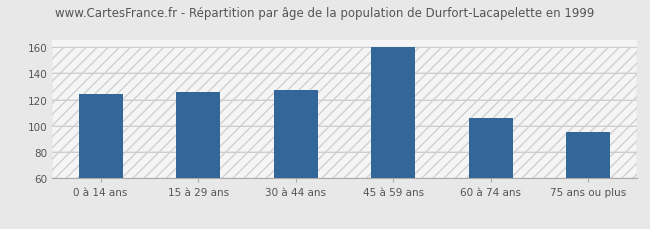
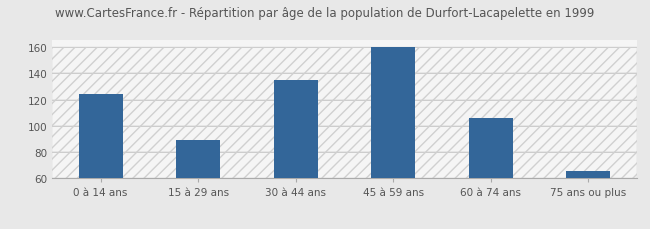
15 à 29 ans: 126 -> 89
30 à 44 ans: 127 -> 135
75 ans ou plus: 95 -> 66
